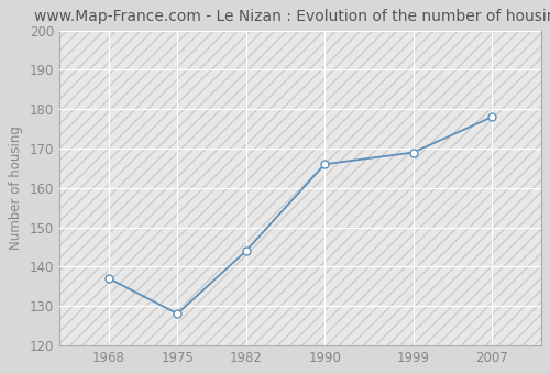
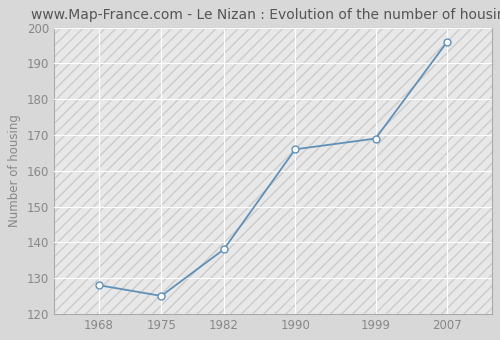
1968: 137 -> 128
1975: 128 -> 125
1982: 144 -> 138
2007: 178 -> 196
